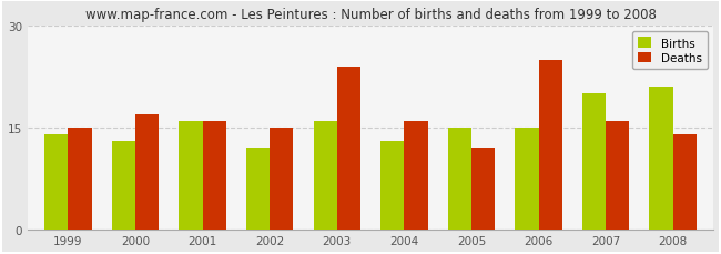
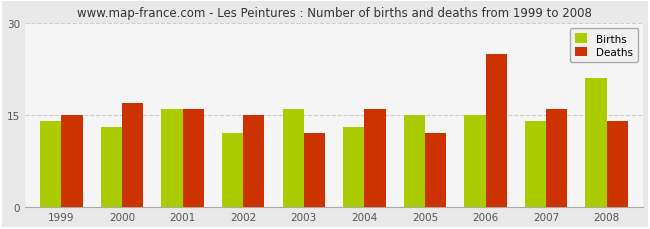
Deaths/2003: 24 -> 12
Births/2007: 20 -> 14
